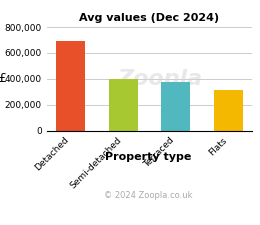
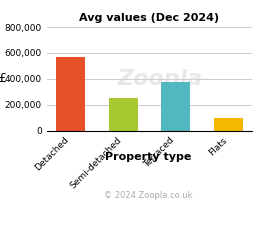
Detached: 690,000 -> 570,000
Semi-detached: 400,000 -> 250,000
Flats: 310,000 -> 100,000
